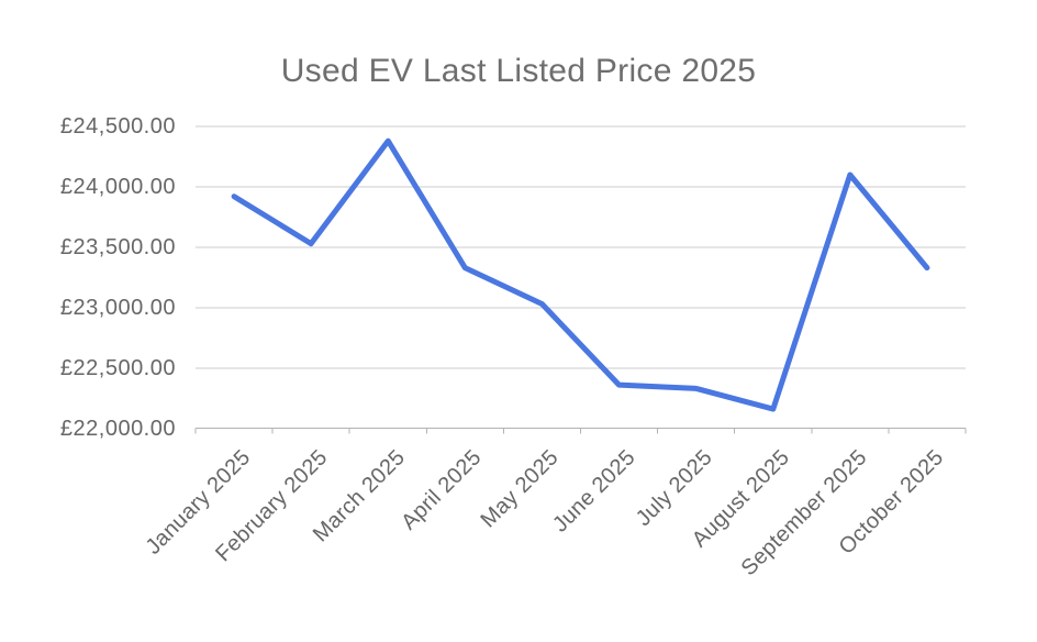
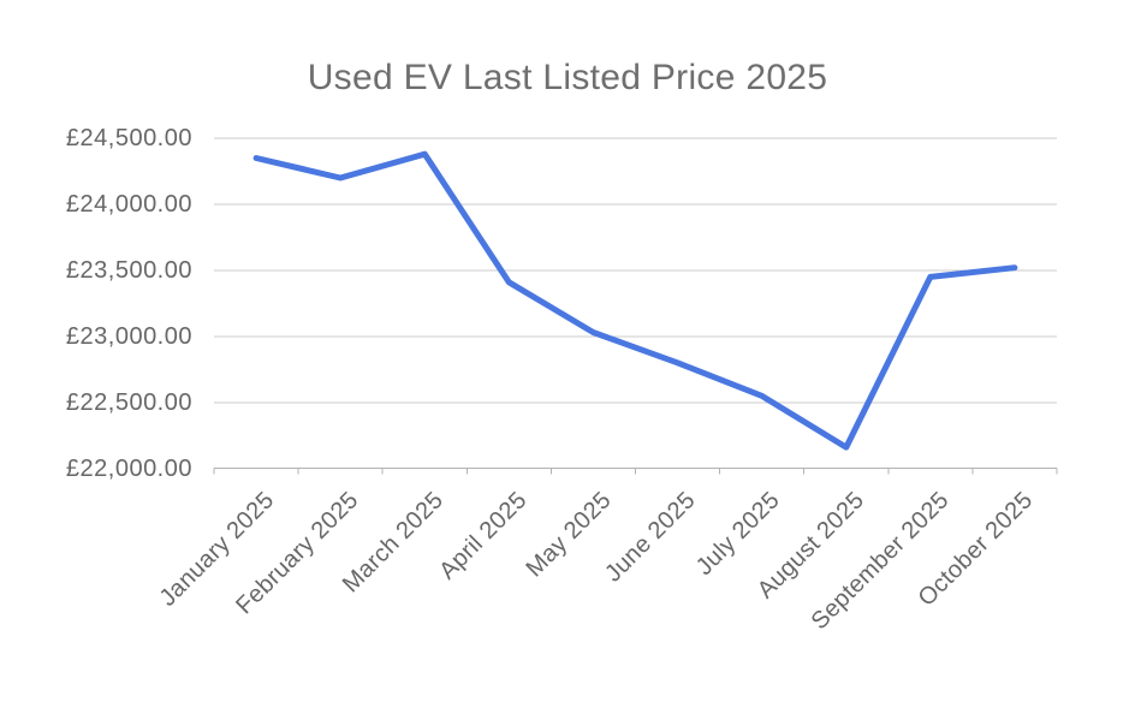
January 2025: £23920 -> £24350
February 2025: £23530 -> £24200
April 2025: £23330 -> £23410
June 2025: £22360 -> £22800
July 2025: £22330 -> £22550
September 2025: £24100 -> £23450
October 2025: £23330 -> £23520
